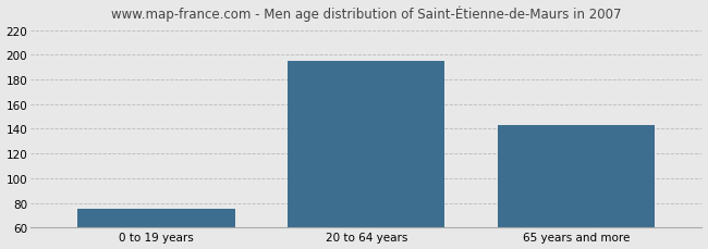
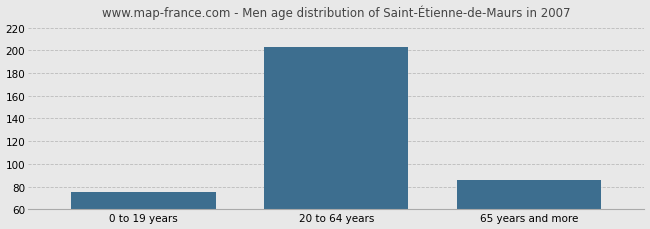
20 to 64 years: 195 -> 203
65 years and more: 143 -> 86
